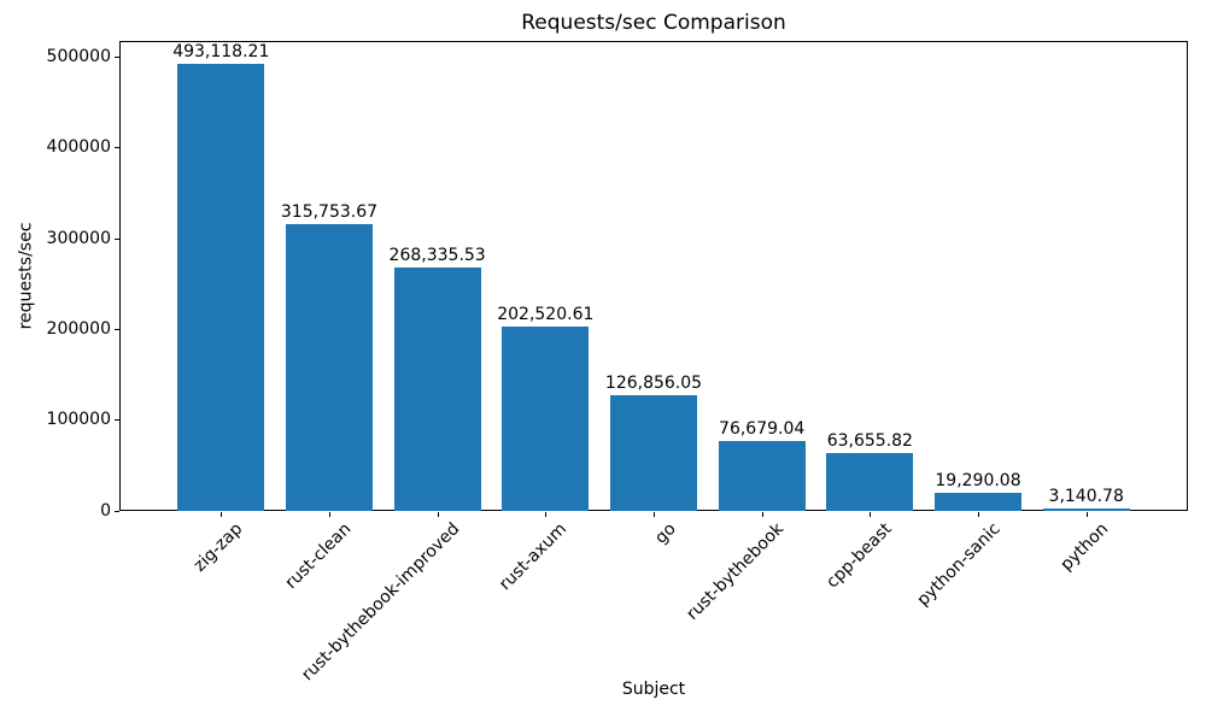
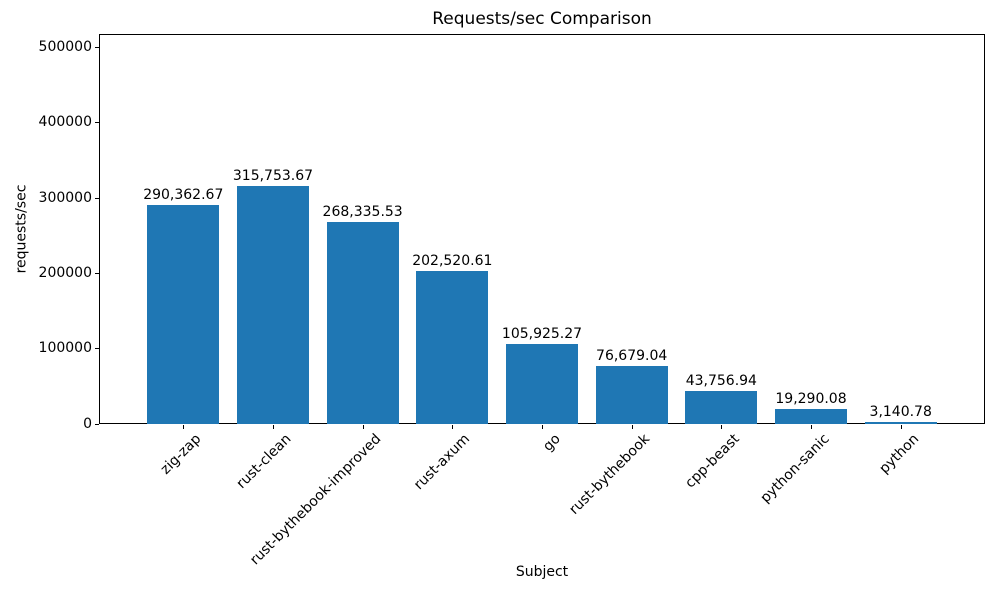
zig-zap: 493,118.21 -> 290,362.67
go: 126,856.05 -> 105,925.27
cpp-beast: 63,655.82 -> 43,756.94
